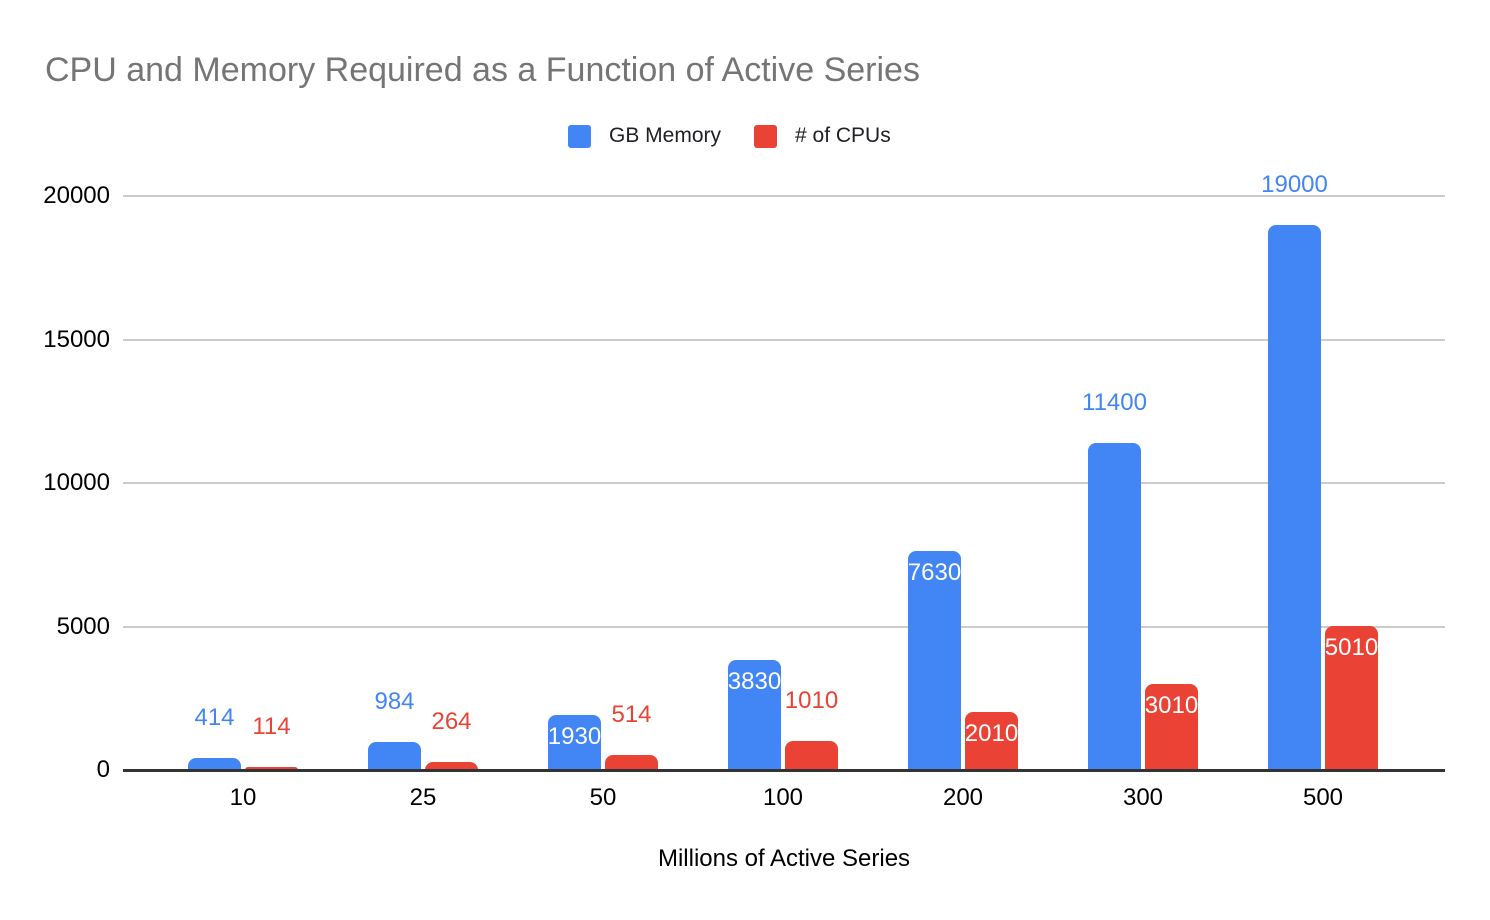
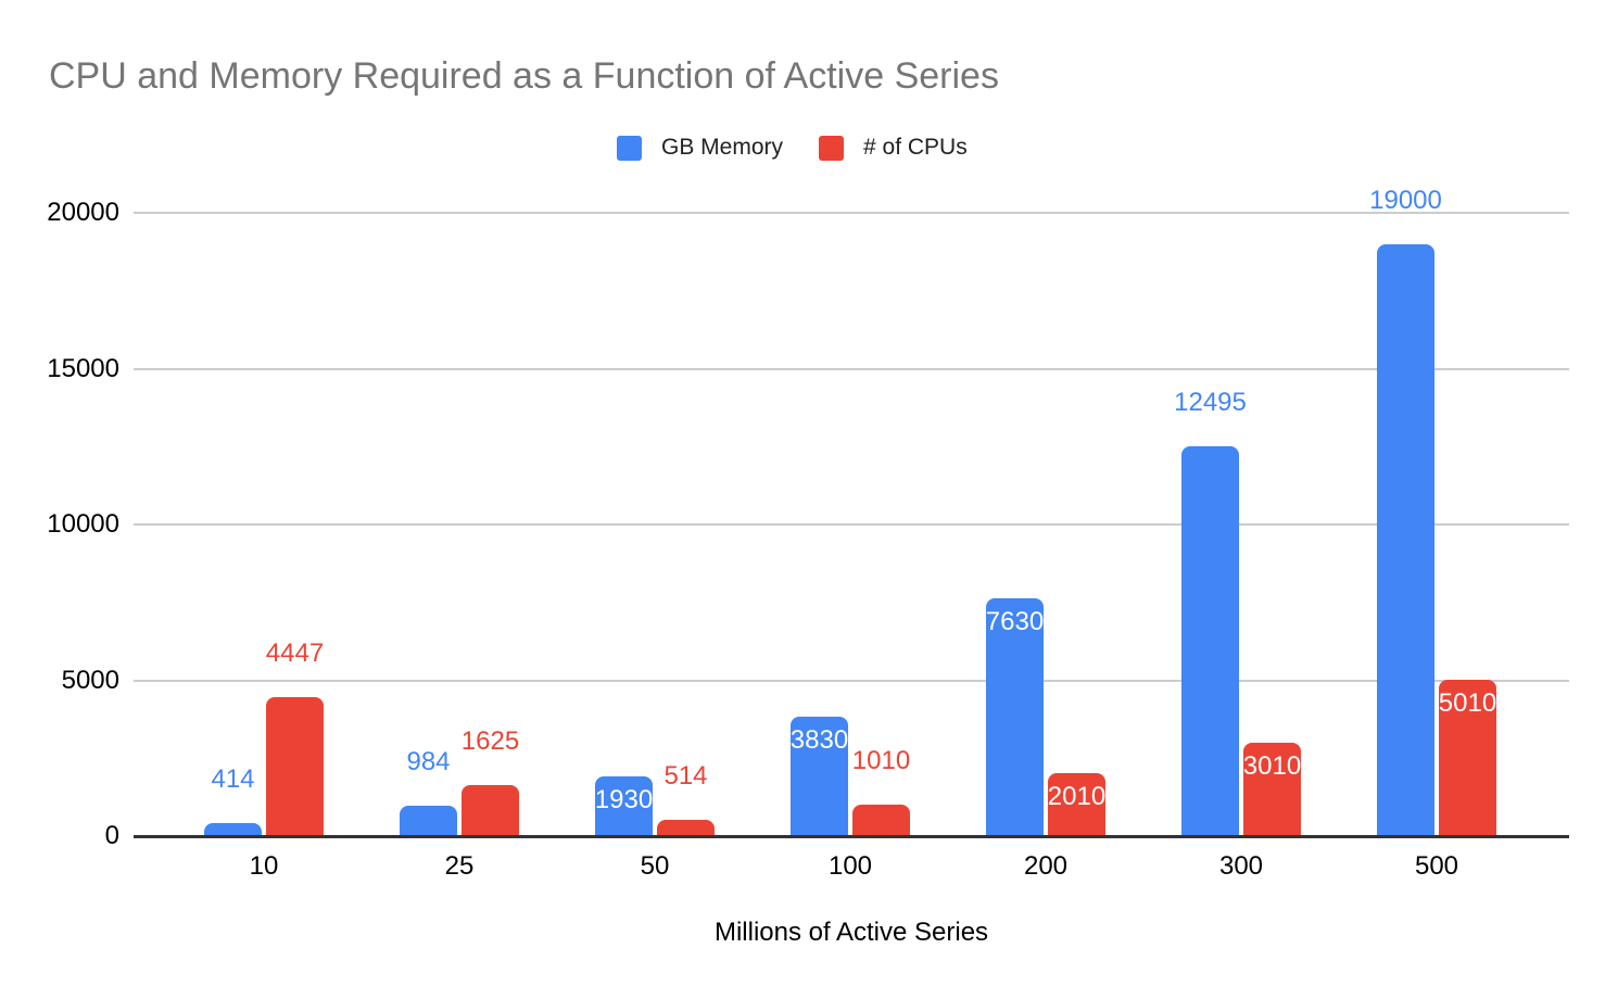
# of CPUs/10: 114 -> 4447
# of CPUs/25: 264 -> 1625
GB Memory/300: 11400 -> 12495
